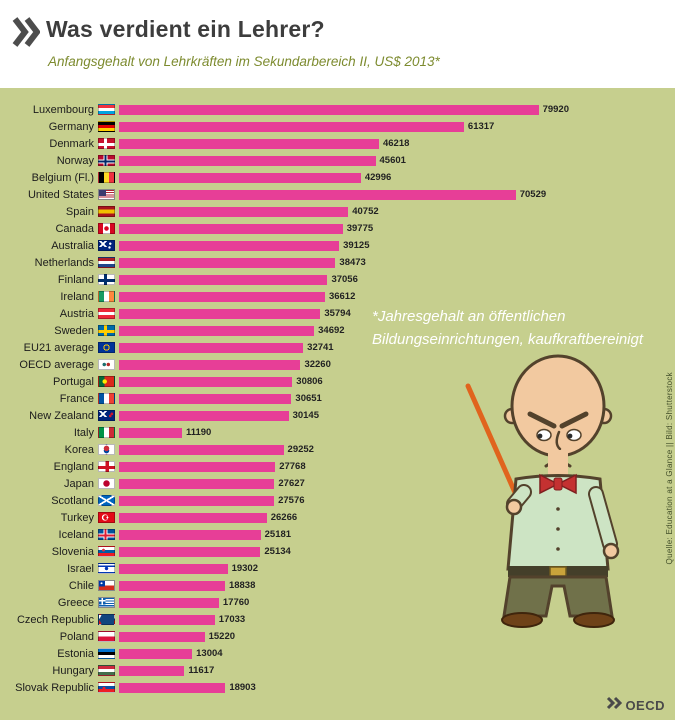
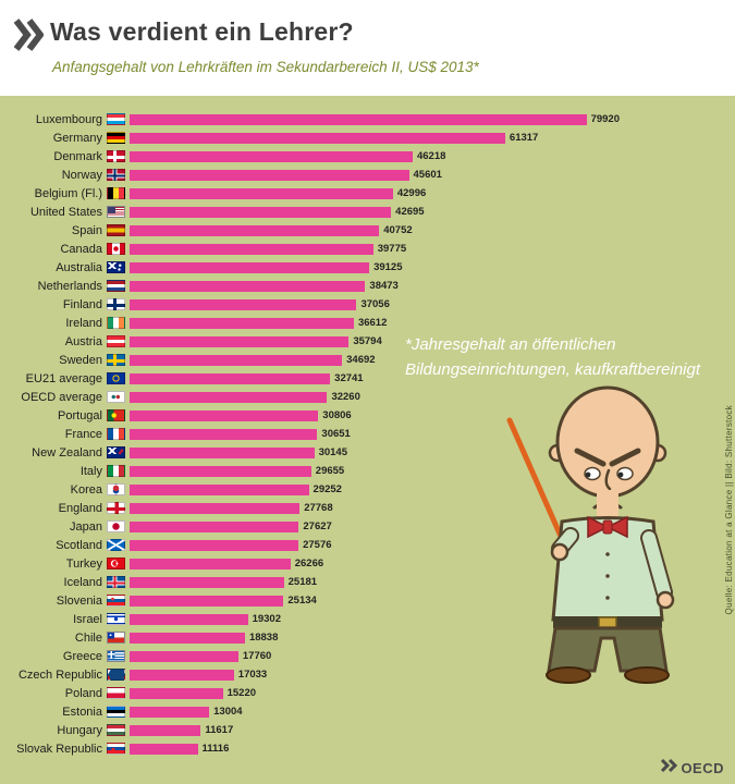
United States: 70529 -> 42695
Italy: 11190 -> 29655
Slovak Republic: 18903 -> 11116
